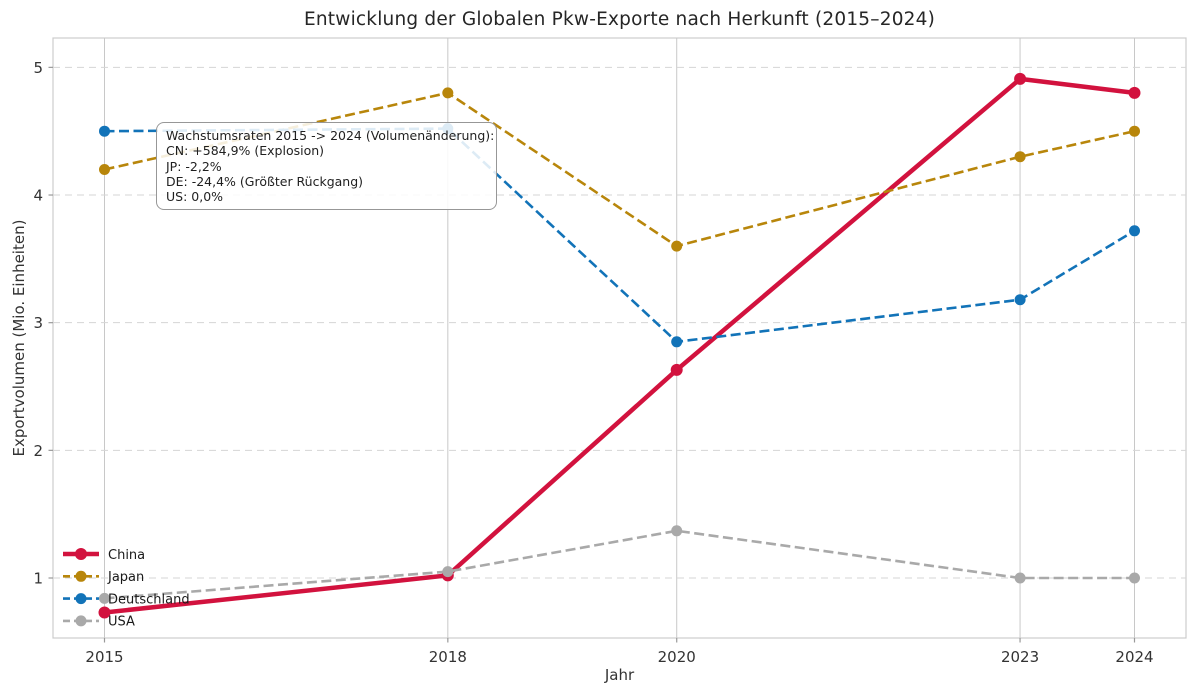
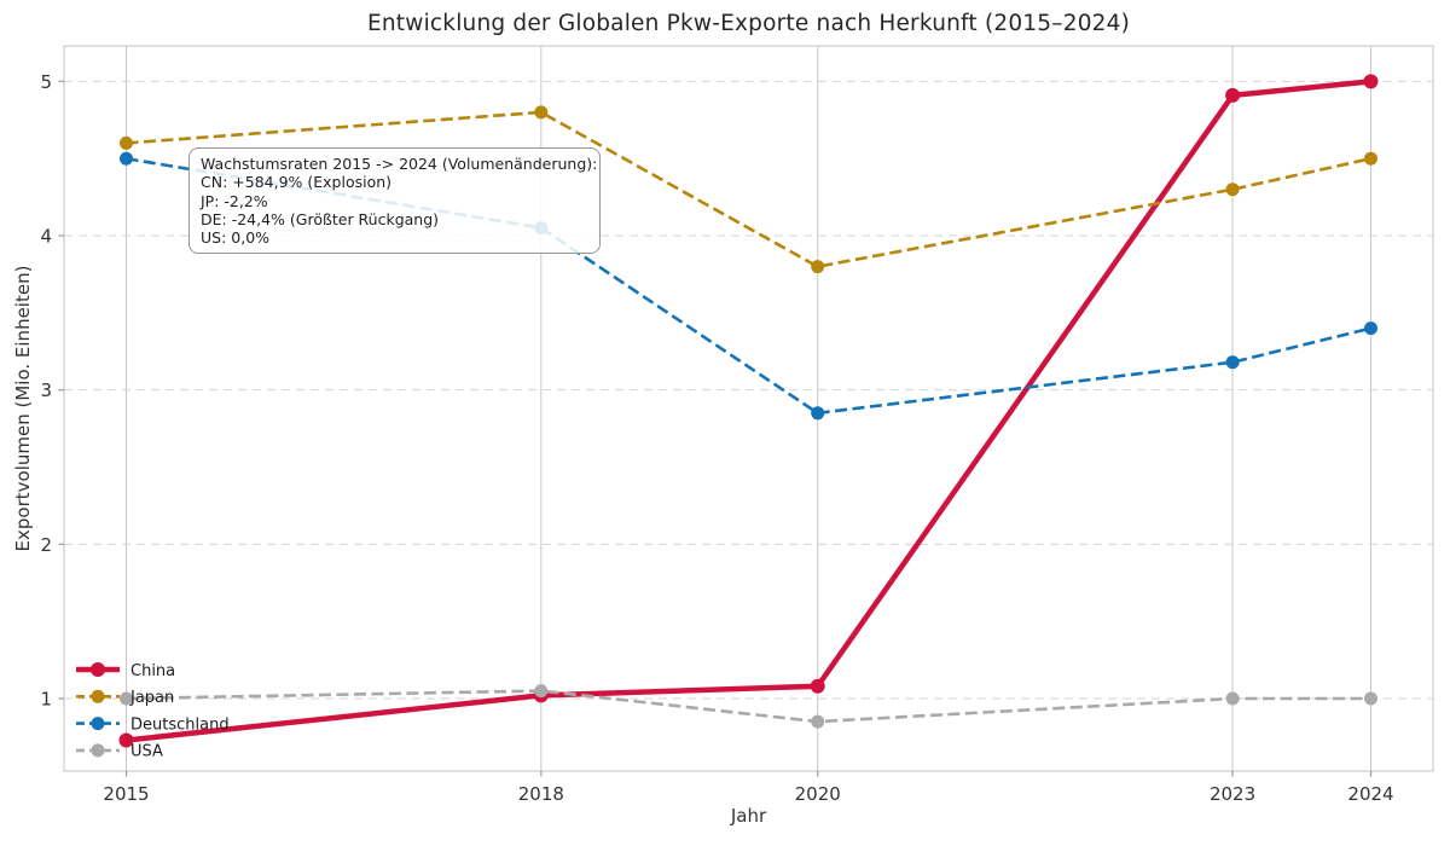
Japan/2015: 4.2 -> 4.6
USA/2015: 0.84 -> 1.00
Deutschland/2018: 4.52 -> 4.05
China/2020: 2.63 -> 1.08
Japan/2020: 3.6 -> 3.8
USA/2020: 1.37 -> 0.85
China/2024: 4.80 -> 5.00
Deutschland/2024: 3.72 -> 3.40
